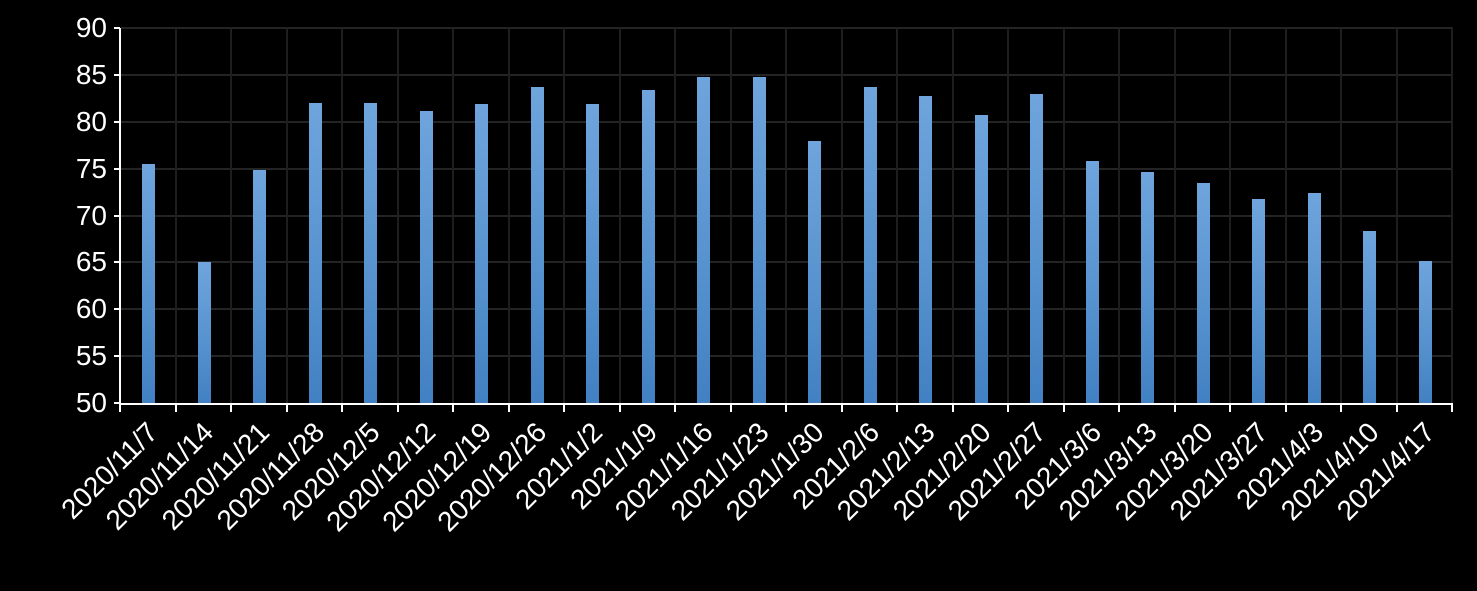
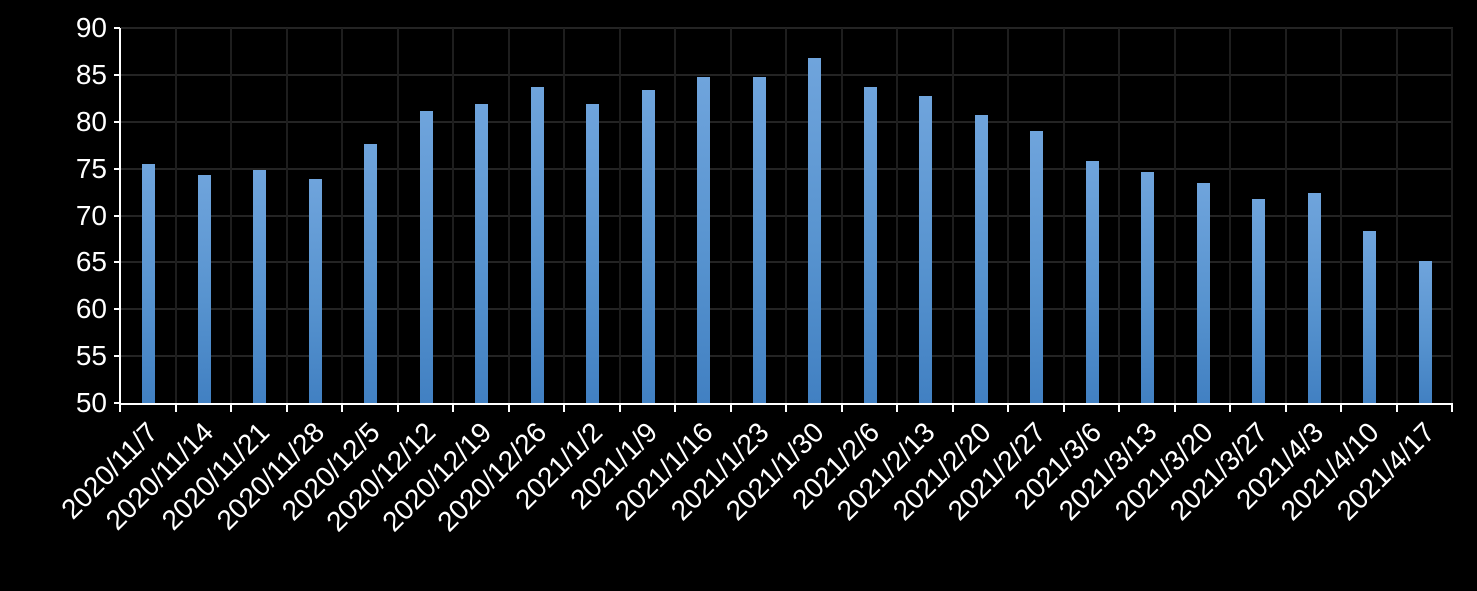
2020/11/14: 65 -> 74
2020/11/28: 82 -> 74
2020/12/5: 82 -> 78
2021/1/30: 78 -> 87
2021/2/27: 83 -> 79
